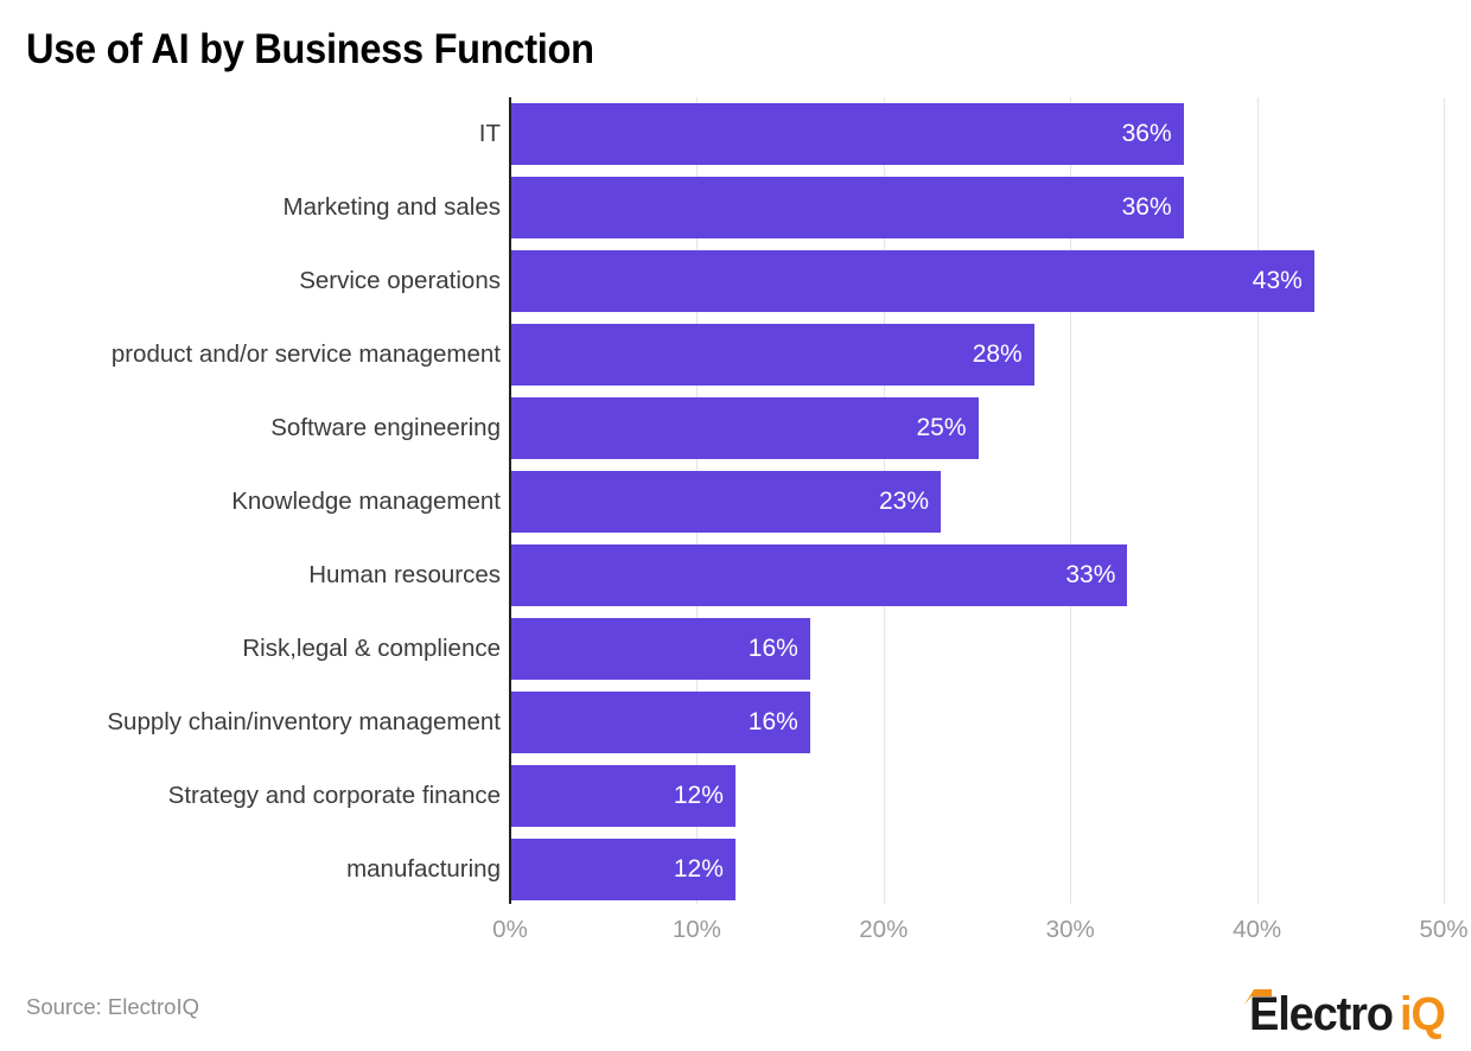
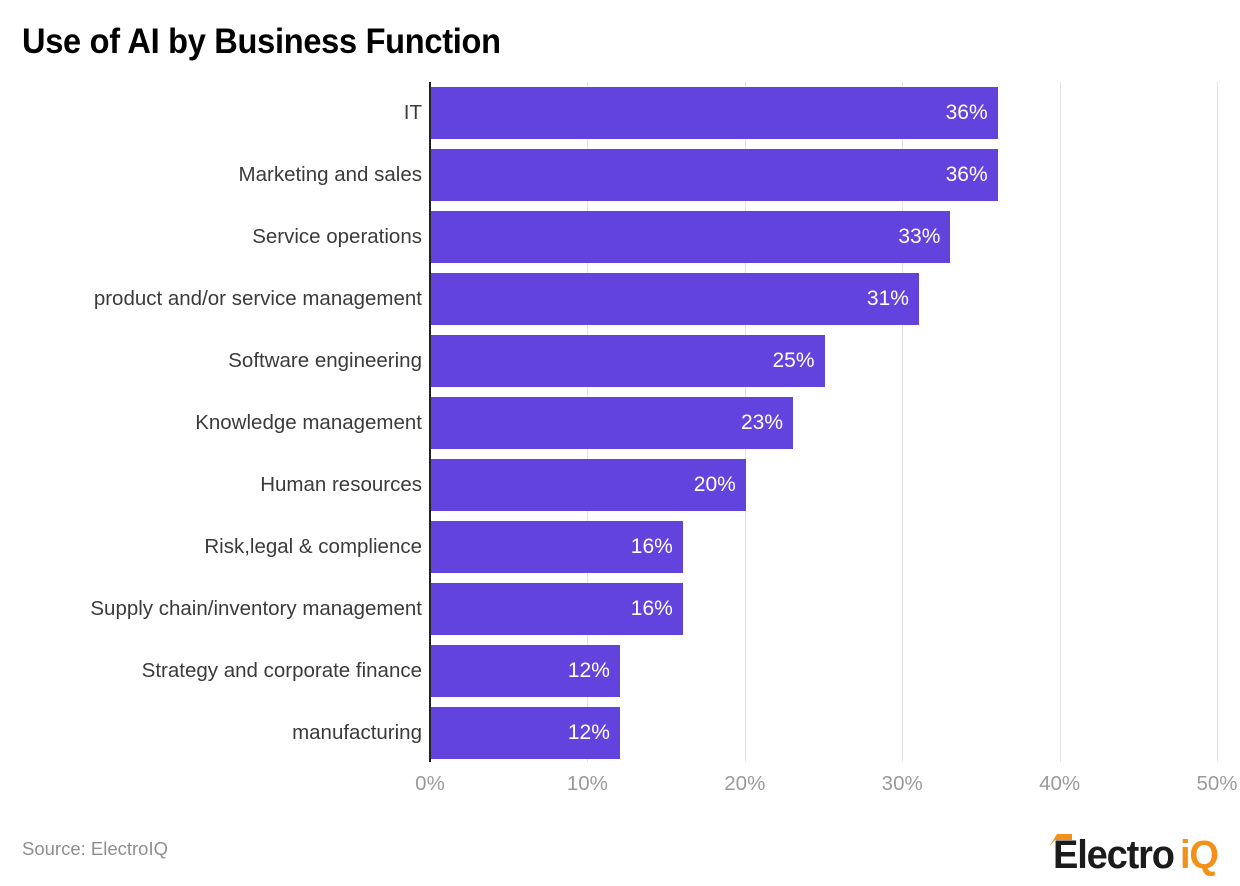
Service operations: 43% -> 33%
product and/or service management: 28% -> 31%
Human resources: 33% -> 20%
